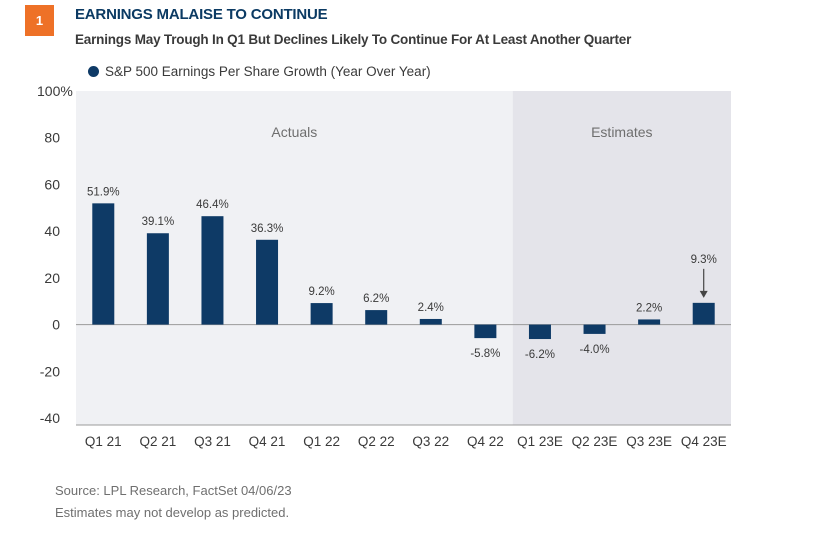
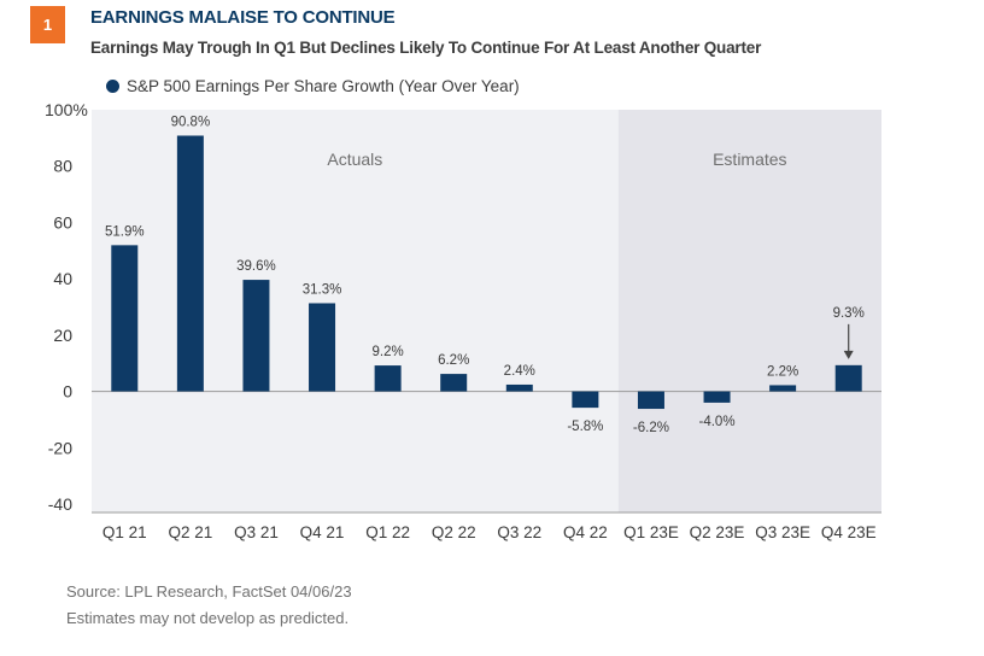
Q2 21: 39.1% -> 90.8%
Q3 21: 46.4% -> 39.6%
Q4 21: 36.3% -> 31.3%
